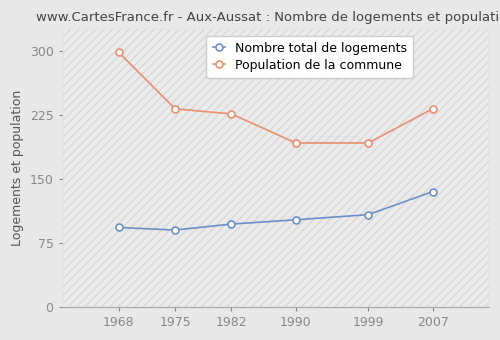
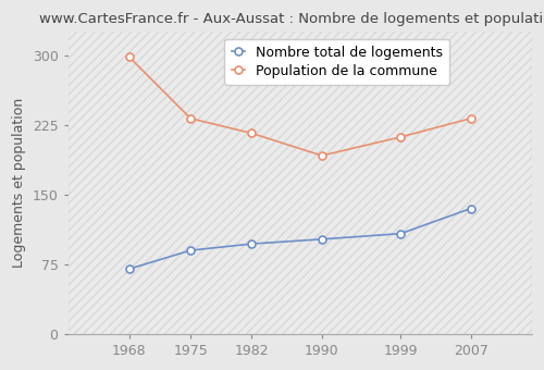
Nombre total de logements/1968: 93 -> 70
Population de la commune/1982: 226 -> 216
Population de la commune/1999: 192 -> 212
